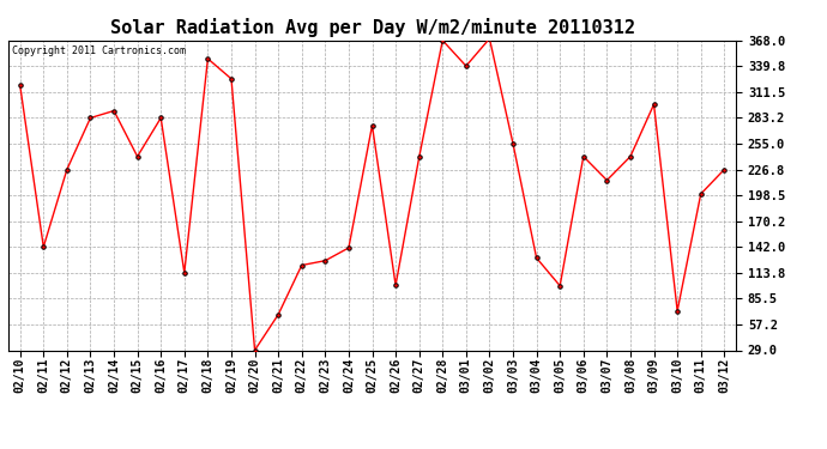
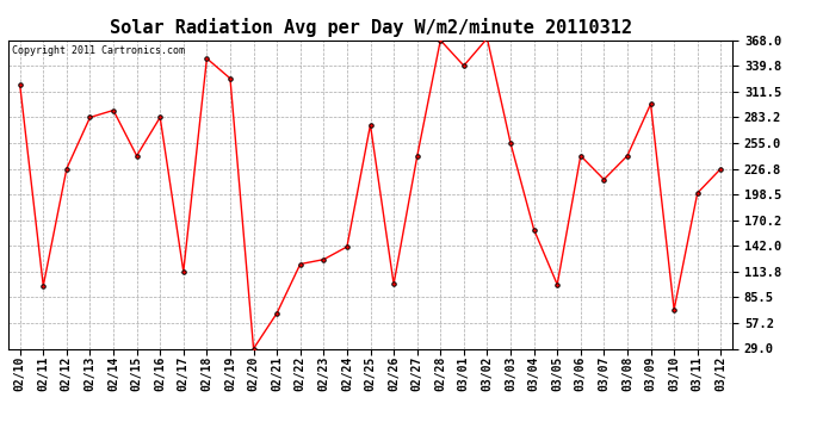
02/11: 142 -> 98
03/04: 130 -> 160
